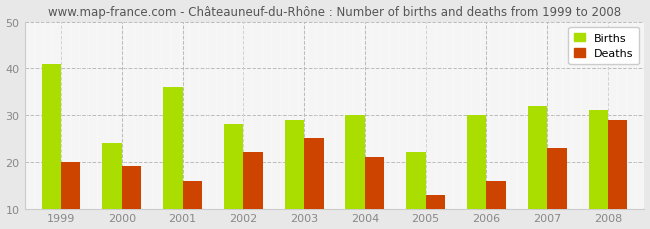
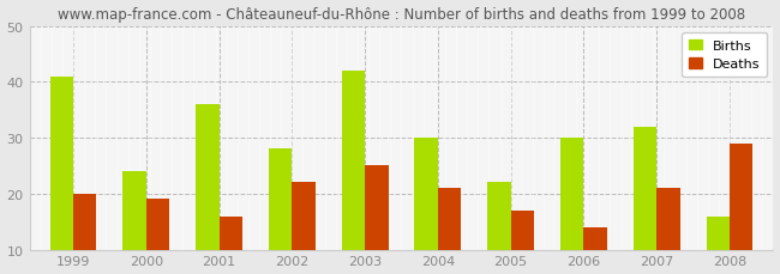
Births/2003: 29 -> 42
Deaths/2005: 13 -> 17
Deaths/2006: 16 -> 14
Deaths/2007: 23 -> 21
Births/2008: 31 -> 16
